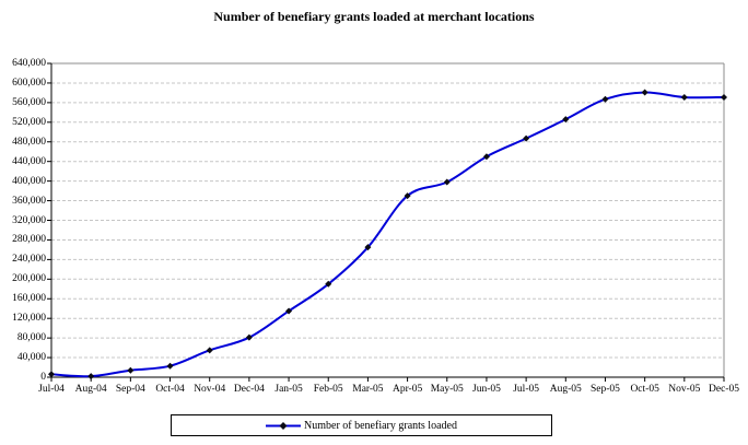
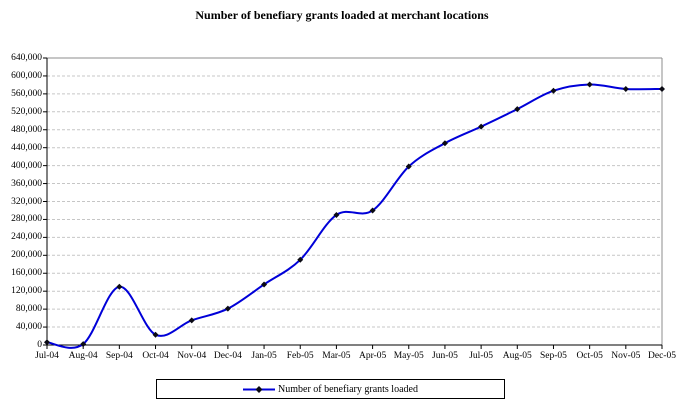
Sep-04: 10000 -> 130000
Mar-05: 260000 -> 290000
Apr-05: 370000 -> 300000
